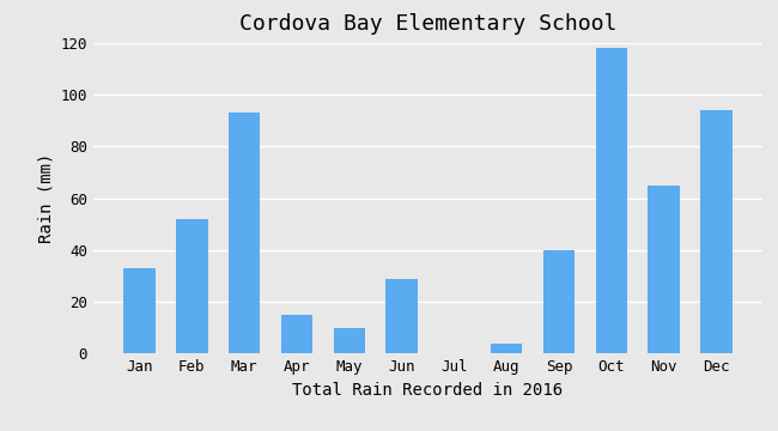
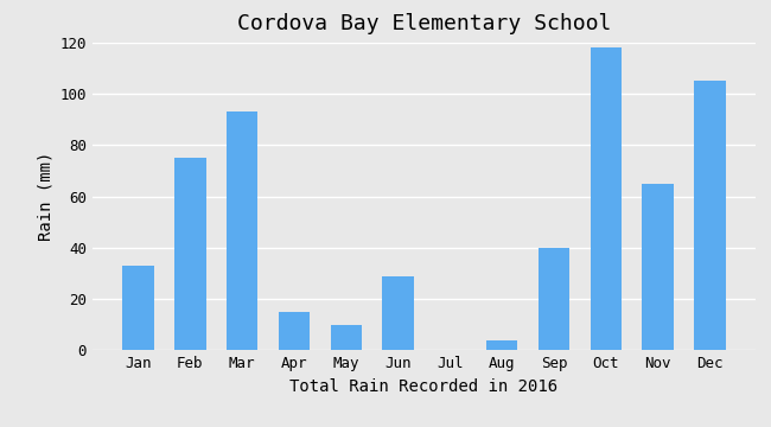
Feb: 52 -> 75
Dec: 94 -> 105
